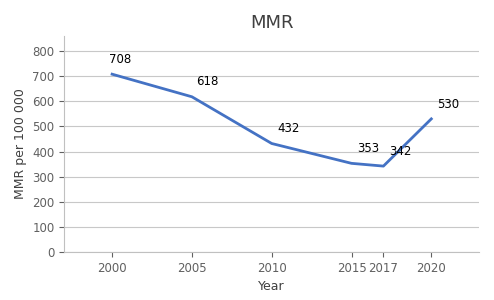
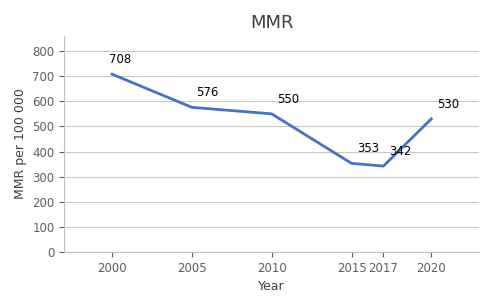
2005: 618 -> 576
2010: 432 -> 550
